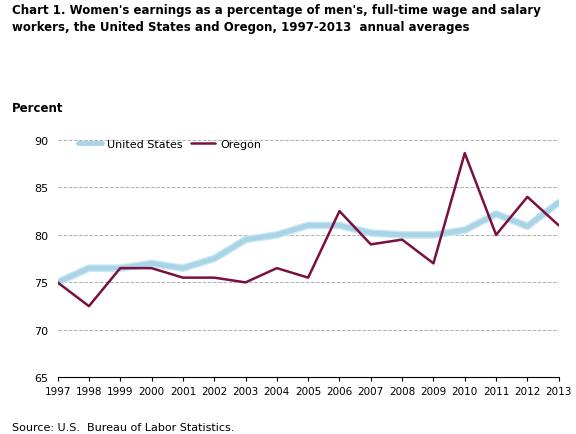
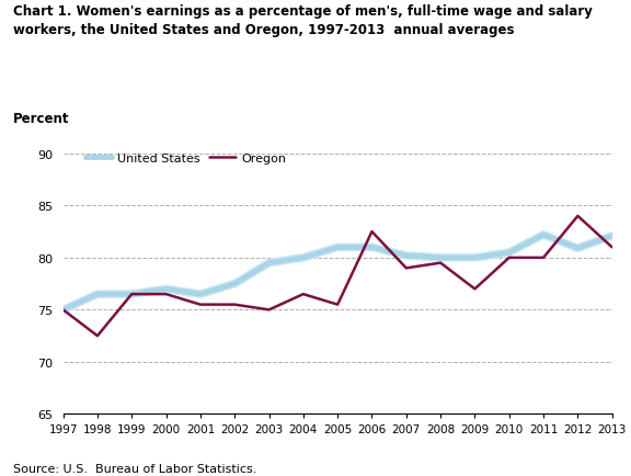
Oregon/2010: 88.6 -> 80.0
United States/2013: 83.4 -> 82.1
